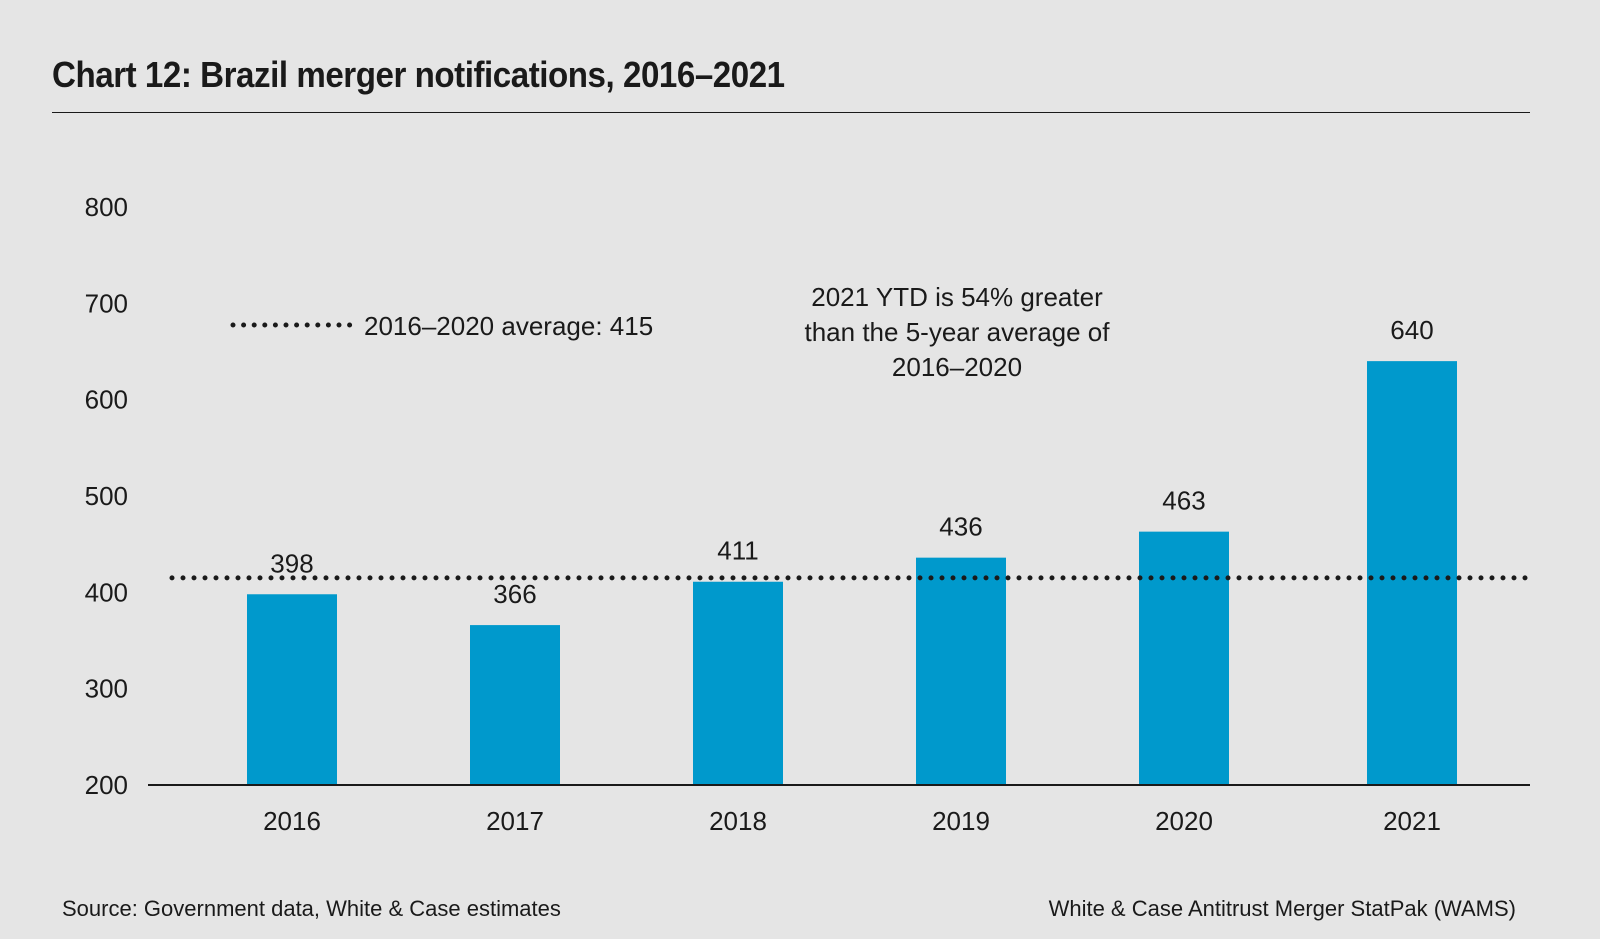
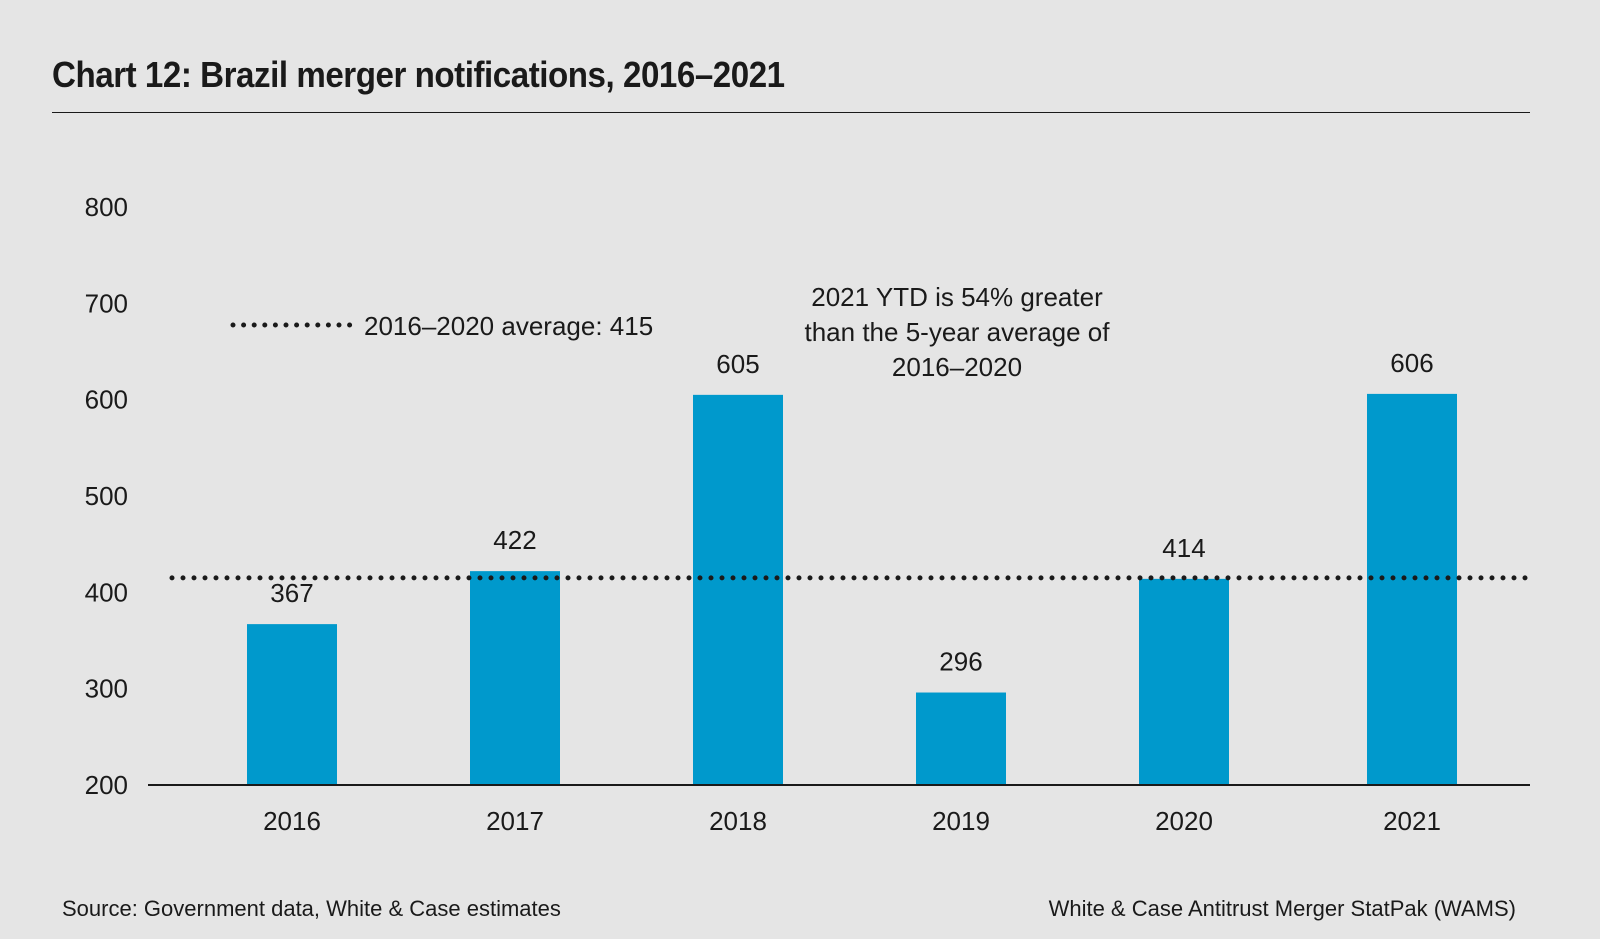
2016: 398 -> 367
2017: 366 -> 422
2018: 411 -> 605
2019: 436 -> 296
2020: 463 -> 414
2021: 640 -> 606
